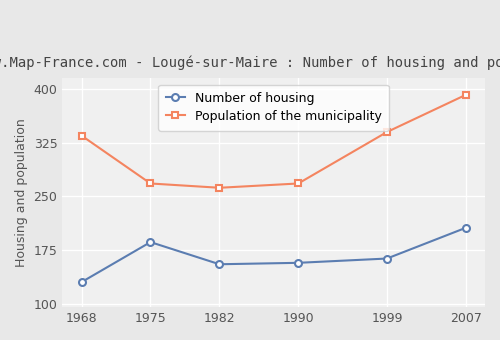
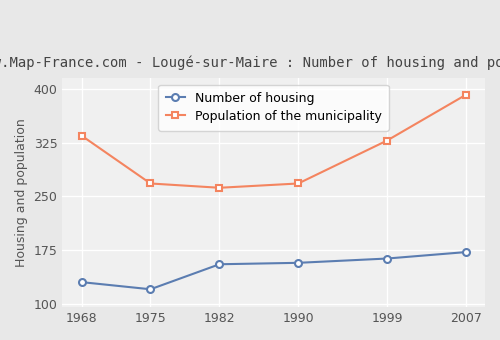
Number of housing/1975: 186 -> 120
Population of the municipality/1999: 340 -> 328
Number of housing/2007: 206 -> 172
